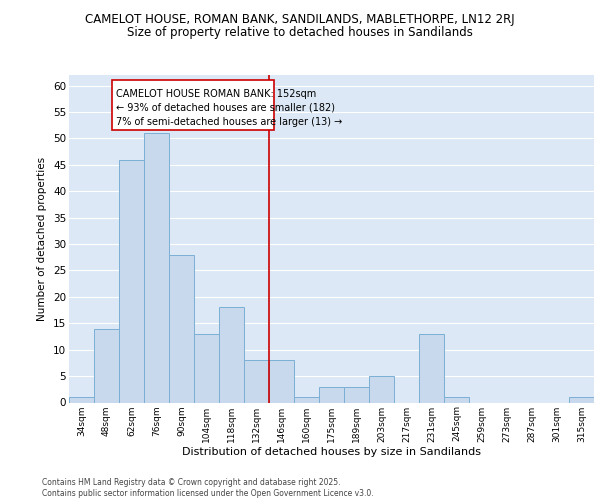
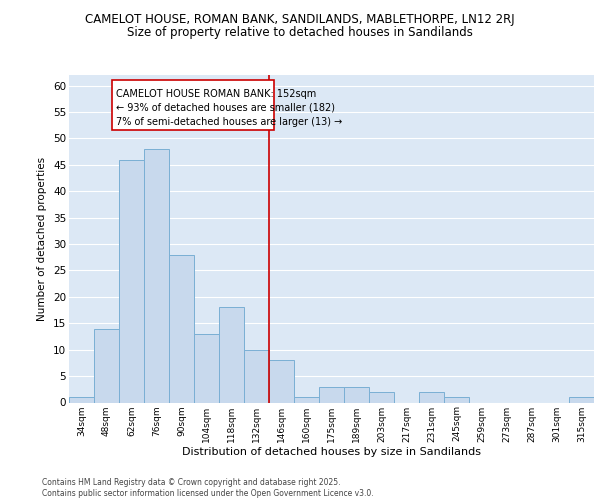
76sqm: 51 -> 48
132sqm: 8 -> 10
203sqm: 5 -> 2
231sqm: 13 -> 2
